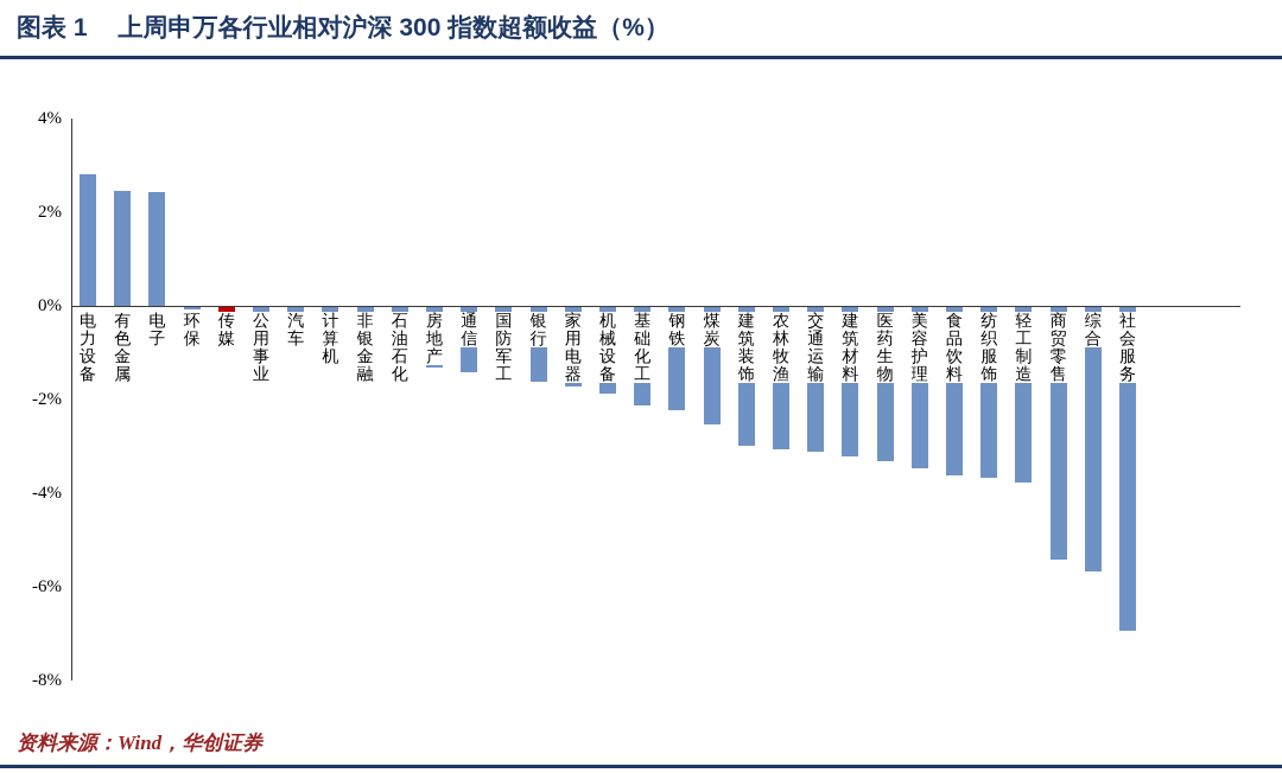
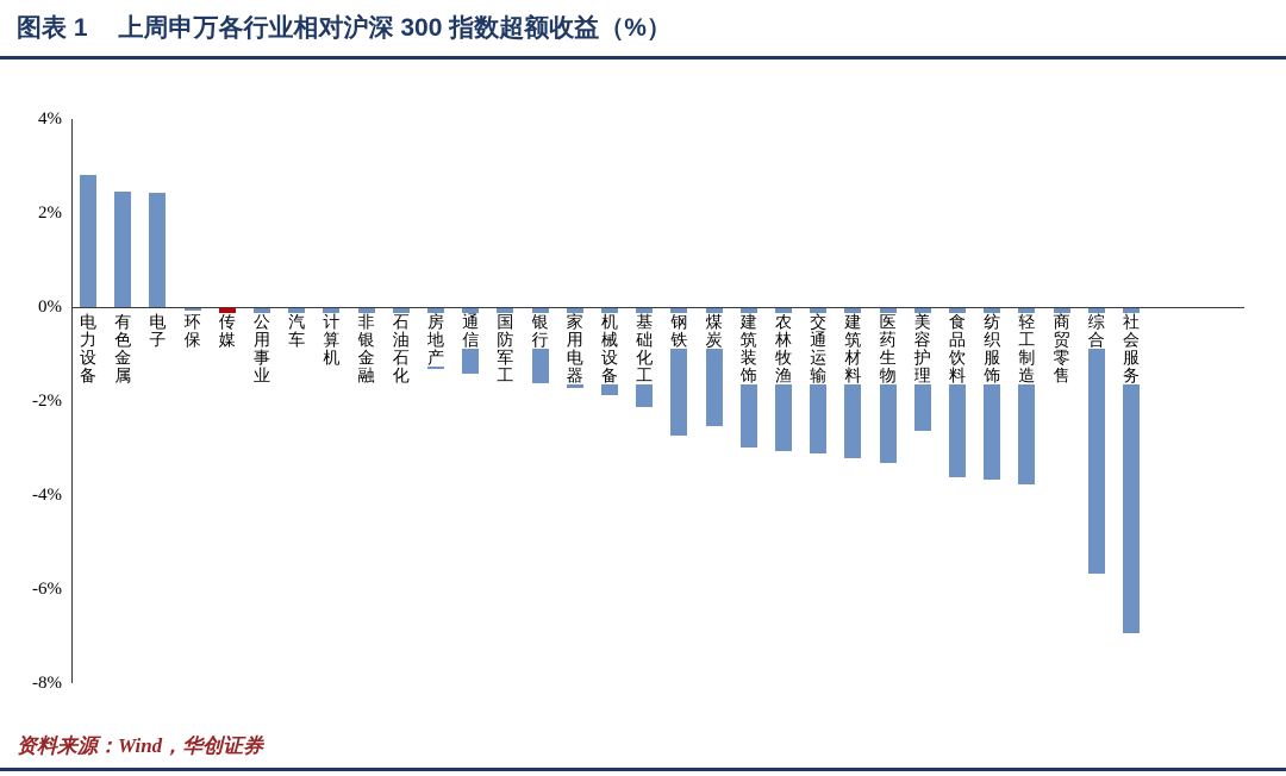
钢铁: -2.2% -> -2.7%
美容护理: -3.5% -> -2.6%
商贸零售: -5.4% -> -1.2%
